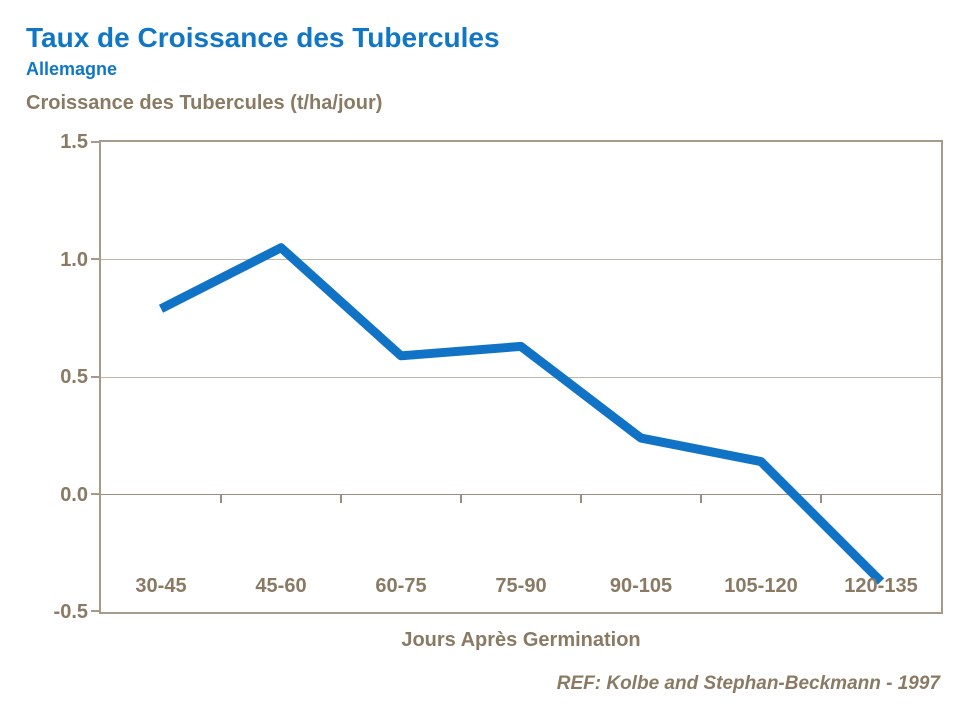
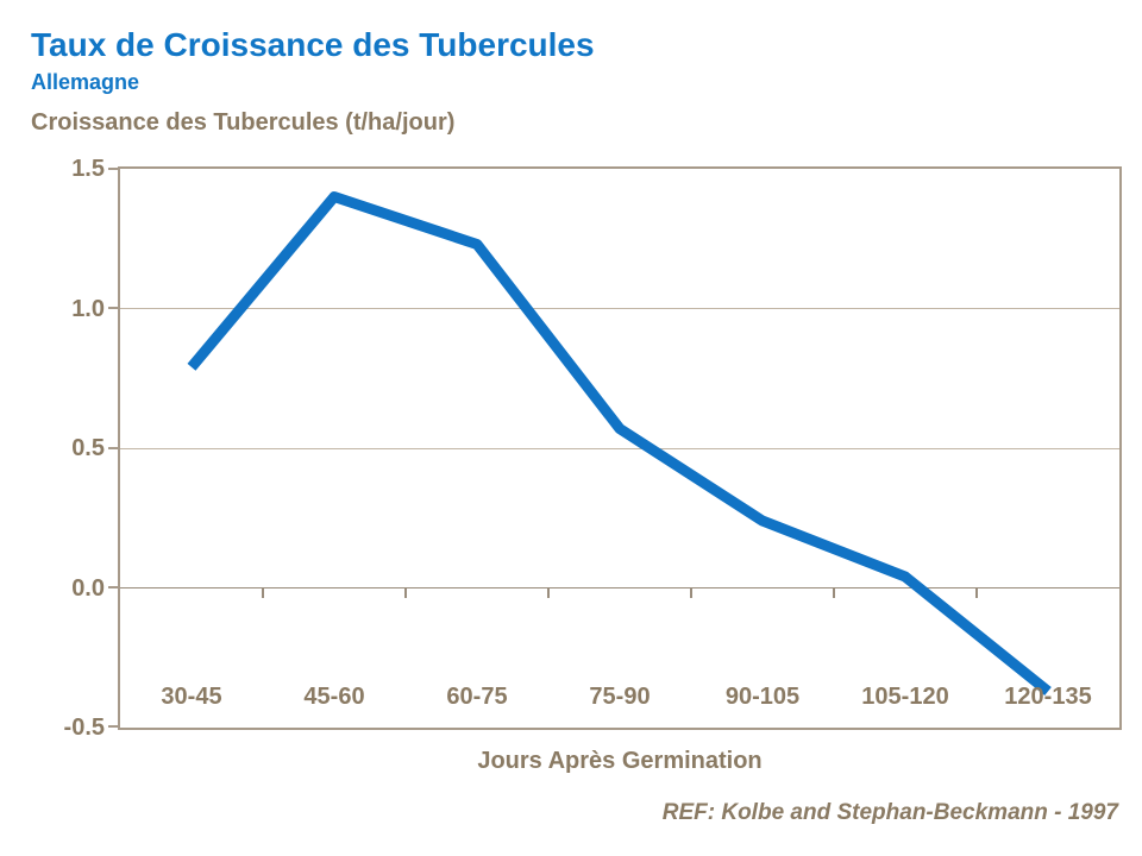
45-60: 1.05 -> 1.40
60-75: 0.59 -> 1.23
75-90: 0.63 -> 0.57
105-120: 0.14 -> 0.04
